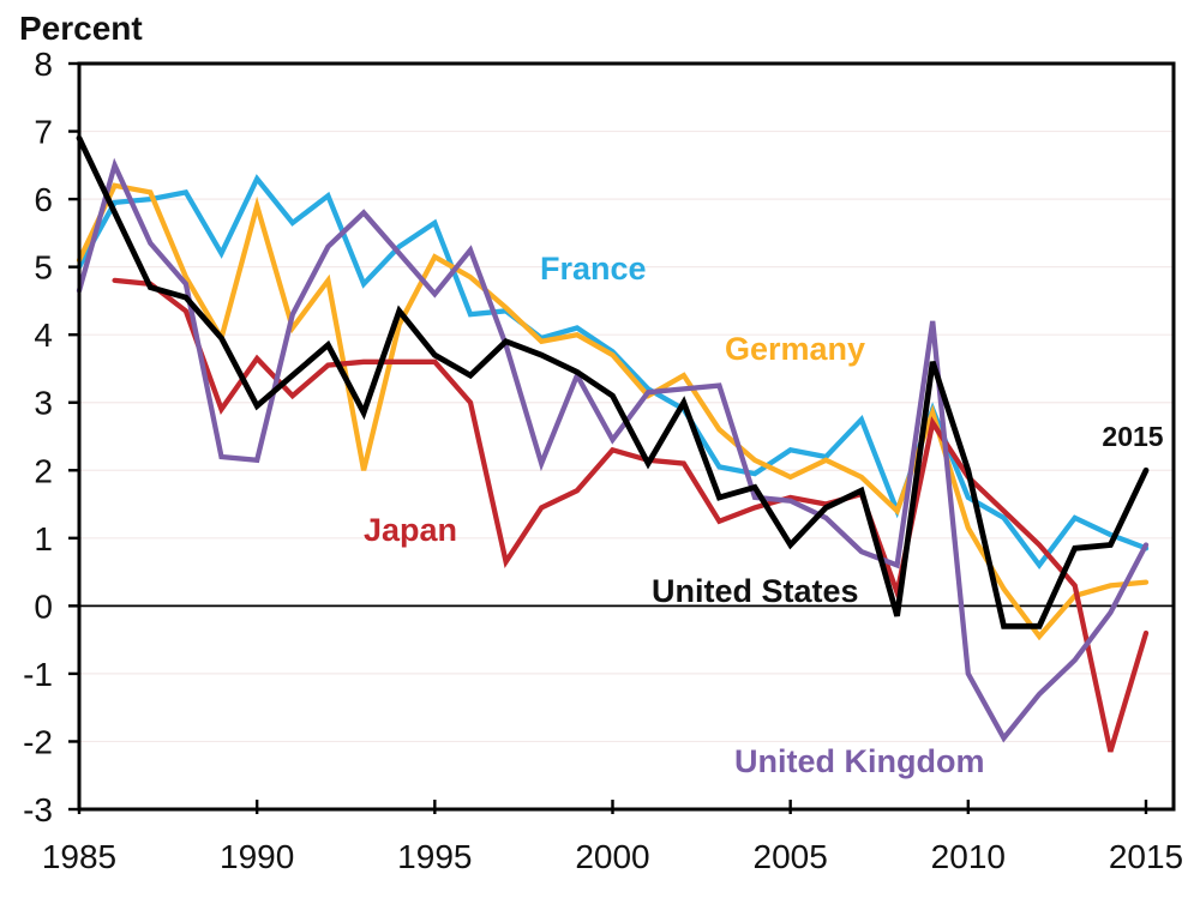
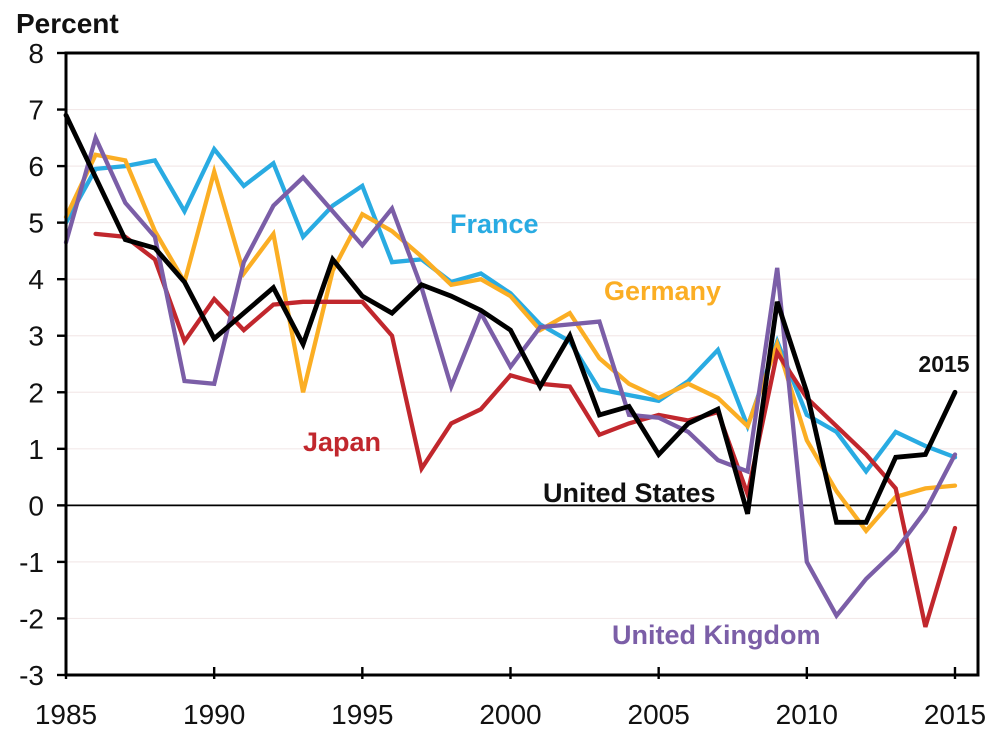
France/2005: 2.3 -> 1.9
